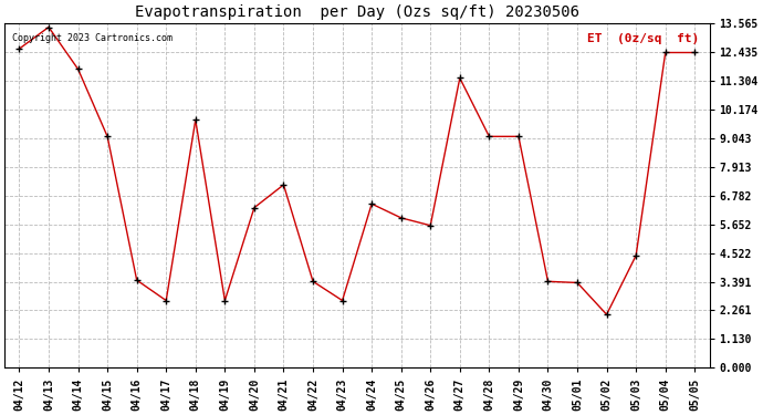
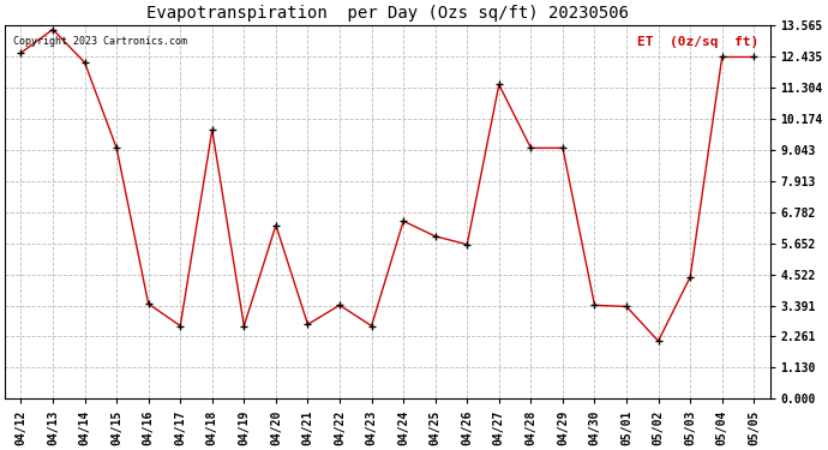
04/14: 11.75 -> 12.20
04/21: 7.20 -> 2.70
